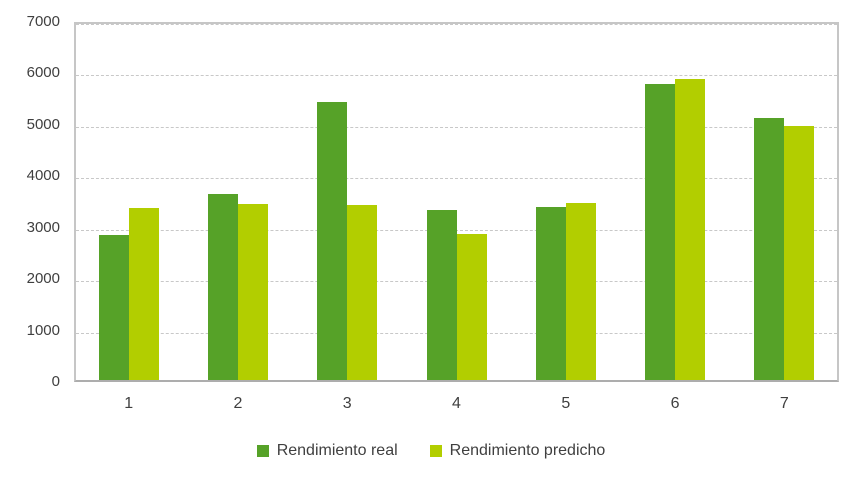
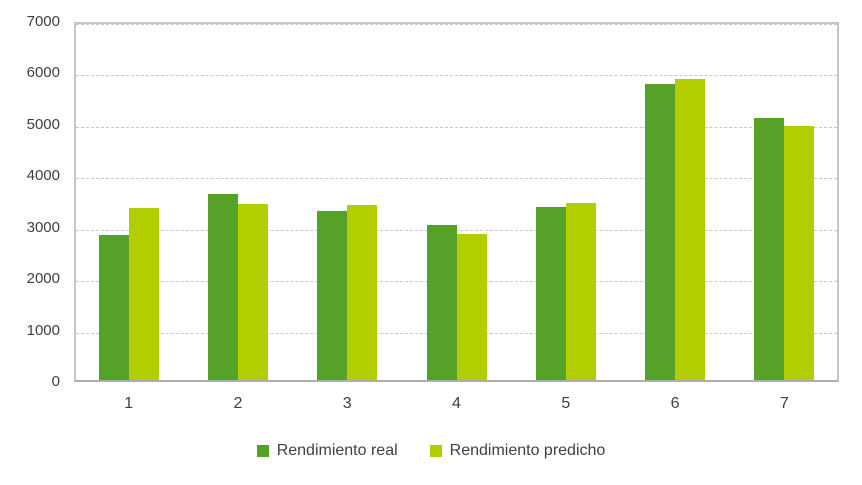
Rendimiento real/3: 5400 -> 3300
Rendimiento real/4: 3300 -> 3000
